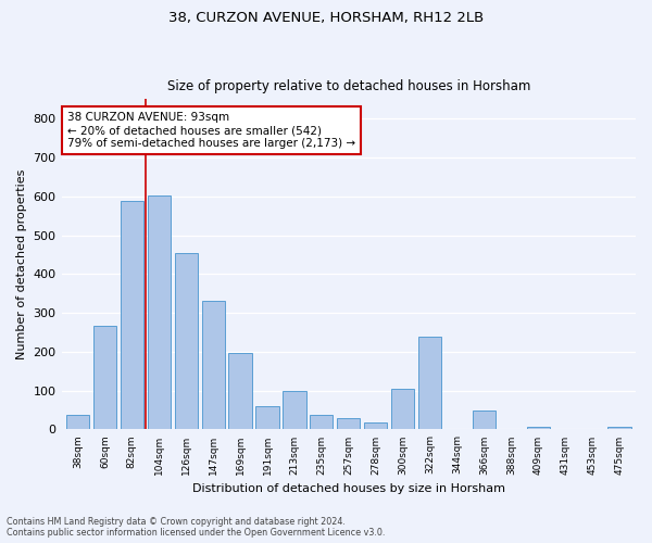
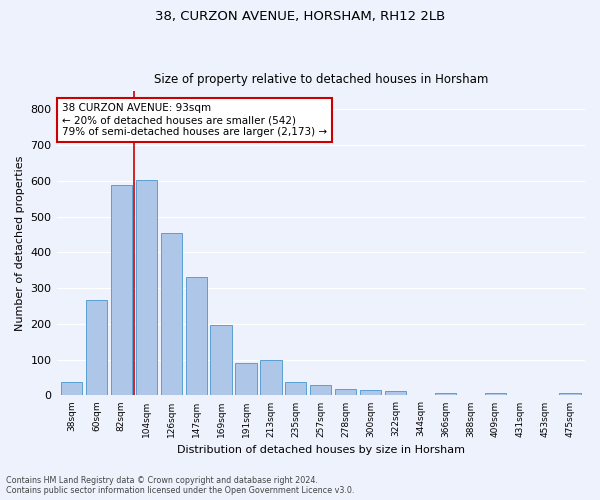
191sqm: 60 -> 90
300sqm: 105 -> 15
322sqm: 240 -> 11
366sqm: 50 -> 8
